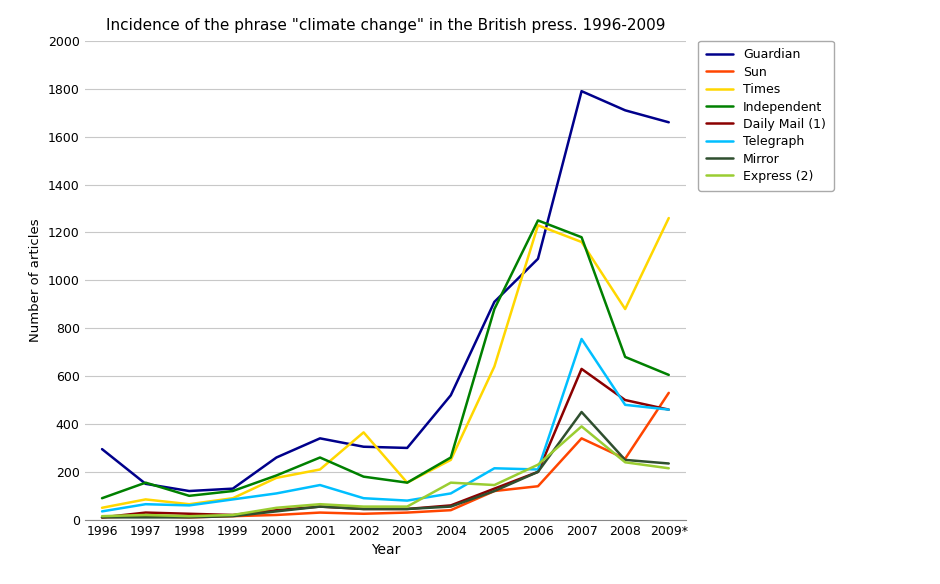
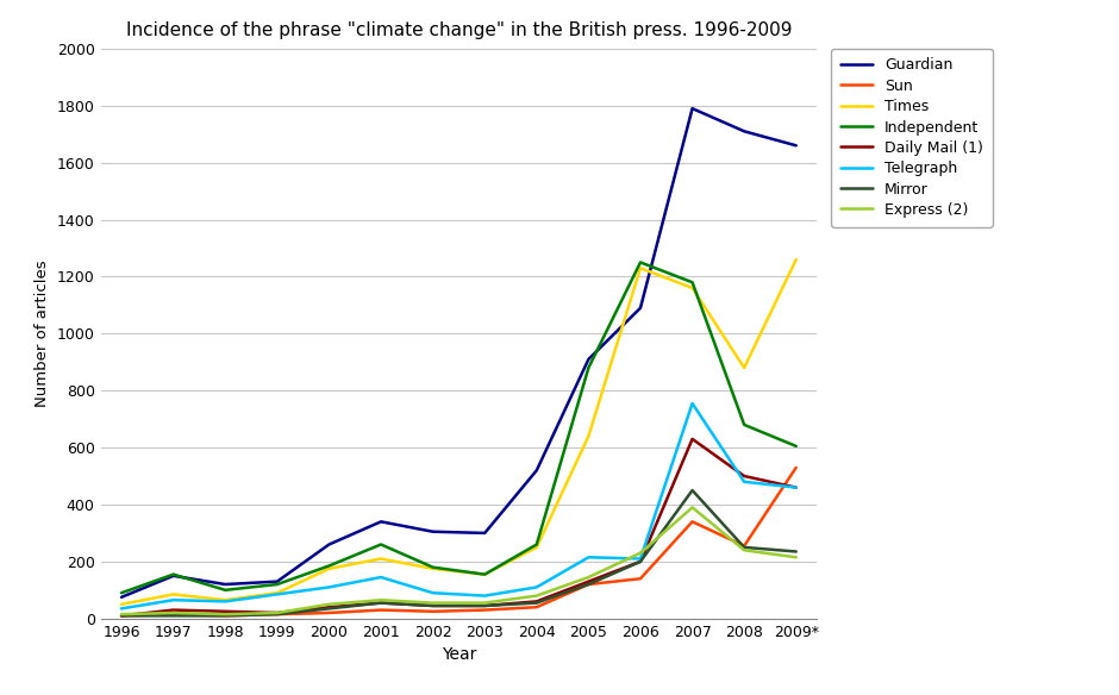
Guardian/1996: 295 -> 75
Times/2002: 365 -> 175
Express (2)/2004: 155 -> 80
